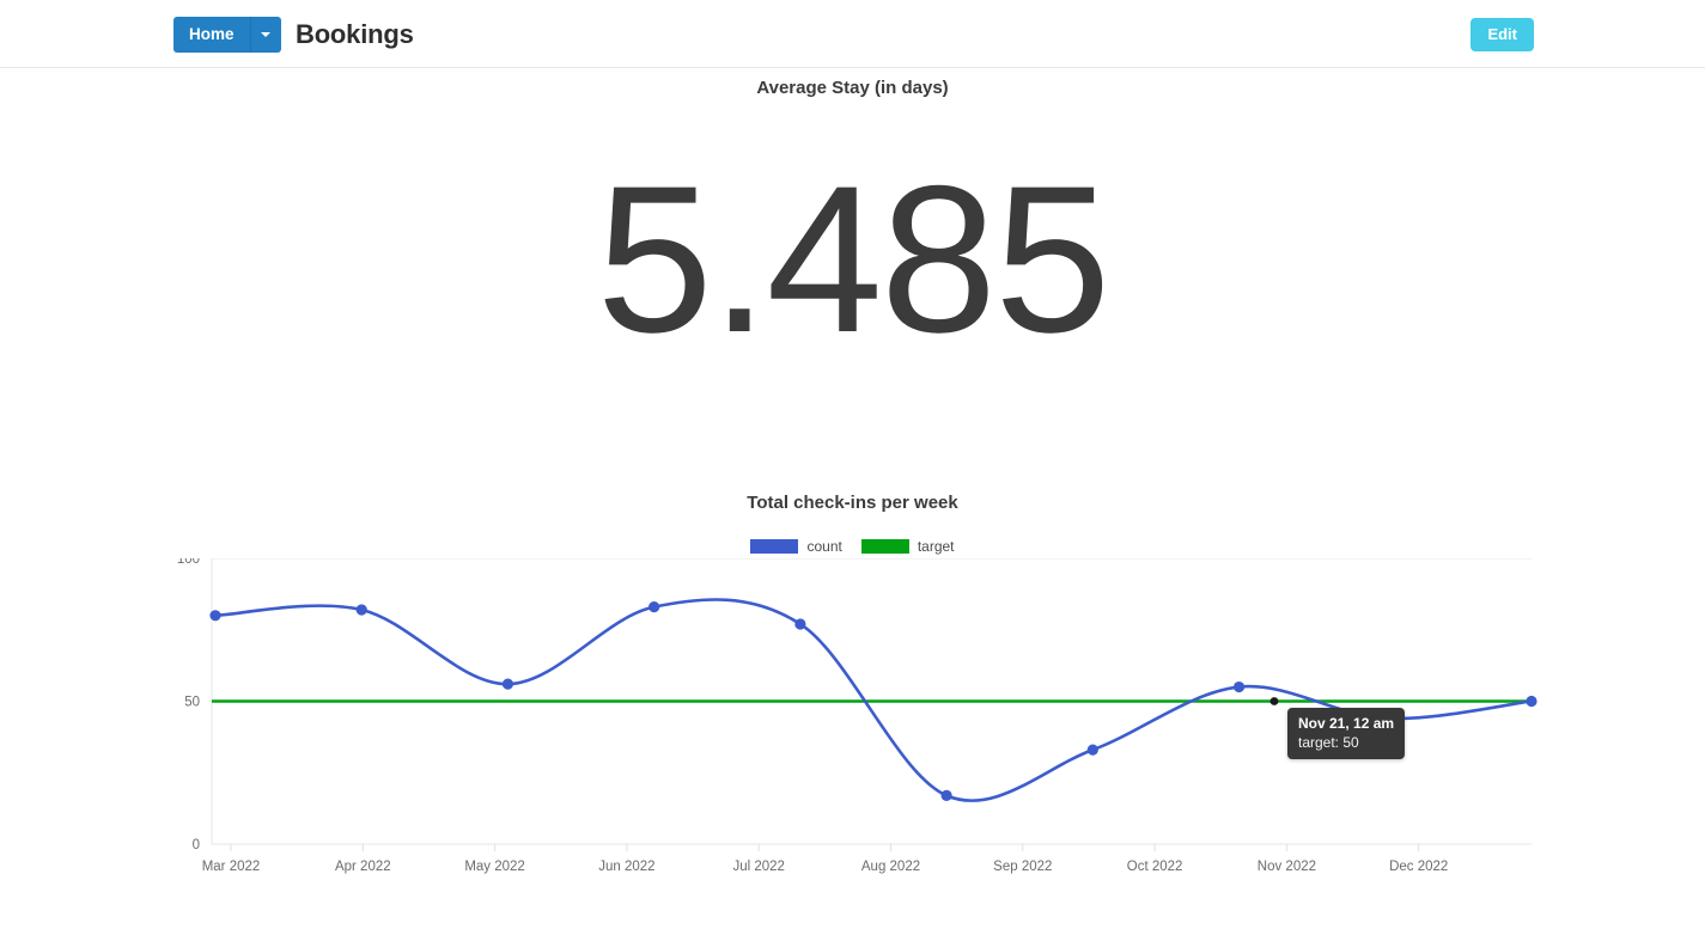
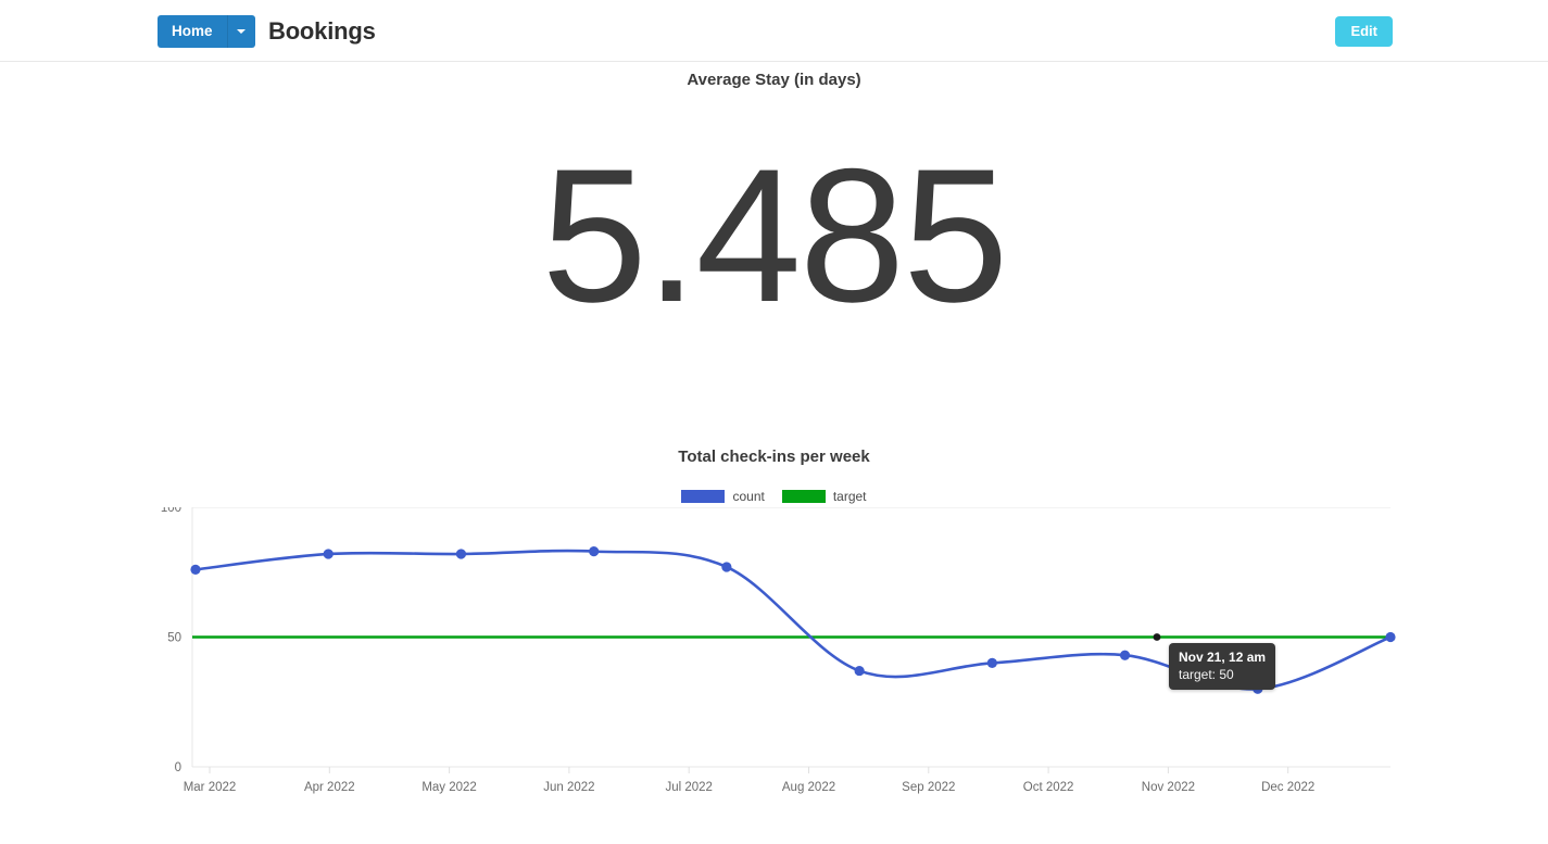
count/Mar 2022: 80 -> 76
count/May 2022: 56 -> 82
count/Aug 2022: 17 -> 37
count/Sep 2022: 33 -> 40
count/Oct 2022: 55 -> 43
count/Nov 2022: 44 -> 30
